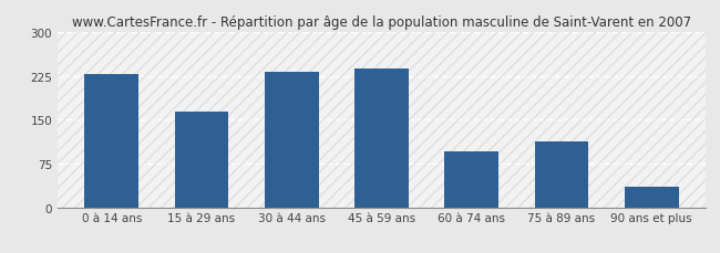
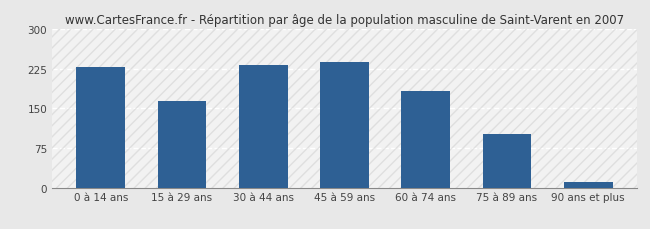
60 à 74 ans: 96 -> 183
75 à 89 ans: 112 -> 101
90 ans et plus: 36 -> 10
